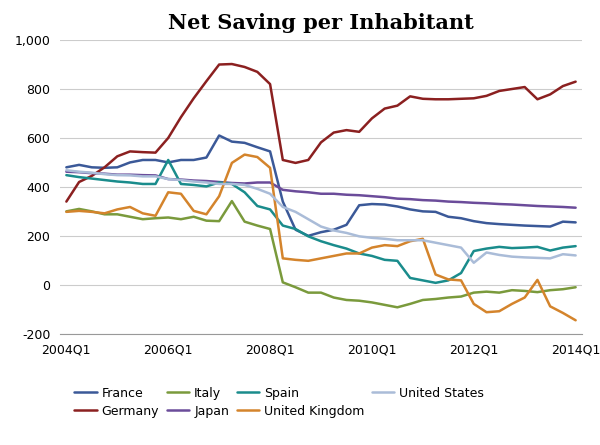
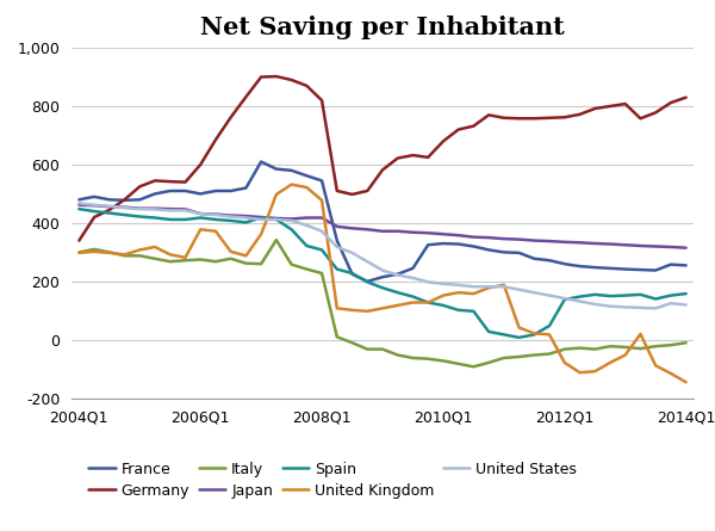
Spain/2006Q1: 510 -> 418
United States/2012Q1: 90 -> 142
